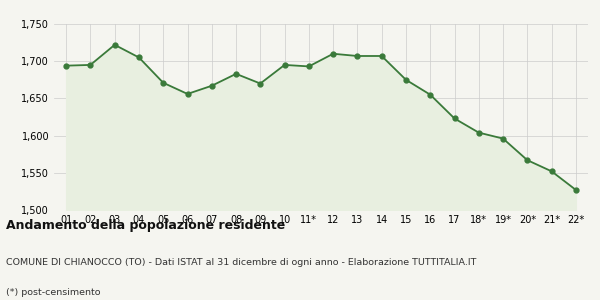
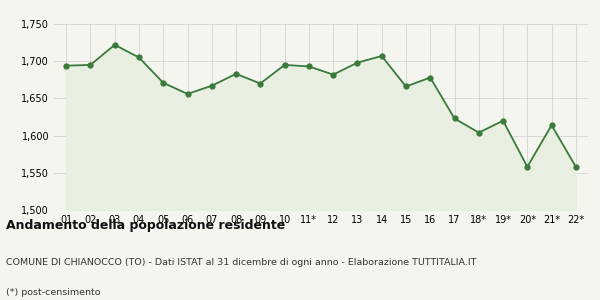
12: 1,710 -> 1,682
13: 1,707 -> 1,698
15: 1,675 -> 1,666
16: 1,655 -> 1,678
19*: 1,596 -> 1,620
20*: 1,567 -> 1,558
21*: 1,552 -> 1,614
22*: 1,527 -> 1,558
